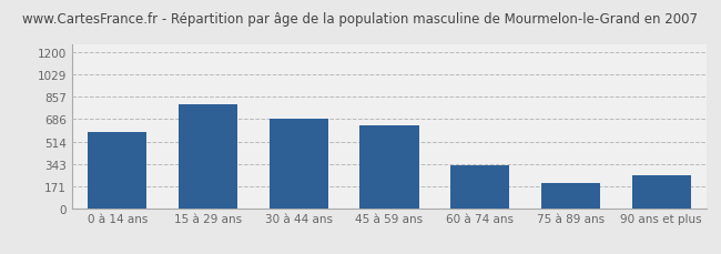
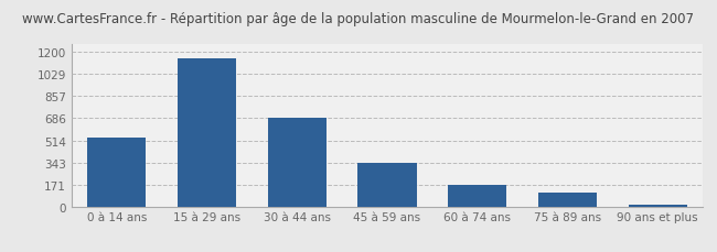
0 à 14 ans: 590 -> 540
15 à 29 ans: 800 -> 1150
45 à 59 ans: 640 -> 340
60 à 74 ans: 330 -> 170
75 à 89 ans: 190 -> 110
90 ans et plus: 250 -> 10
